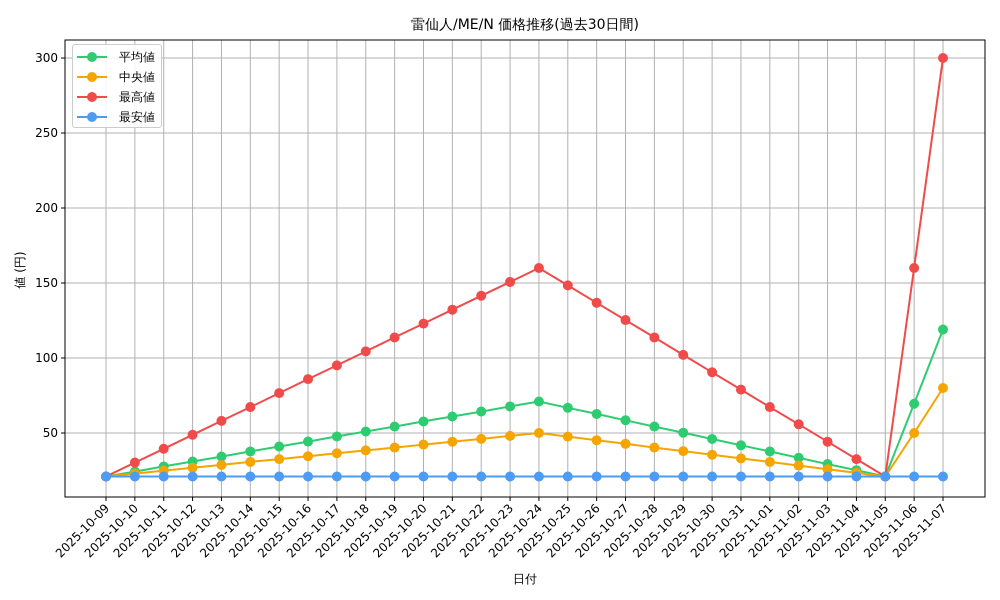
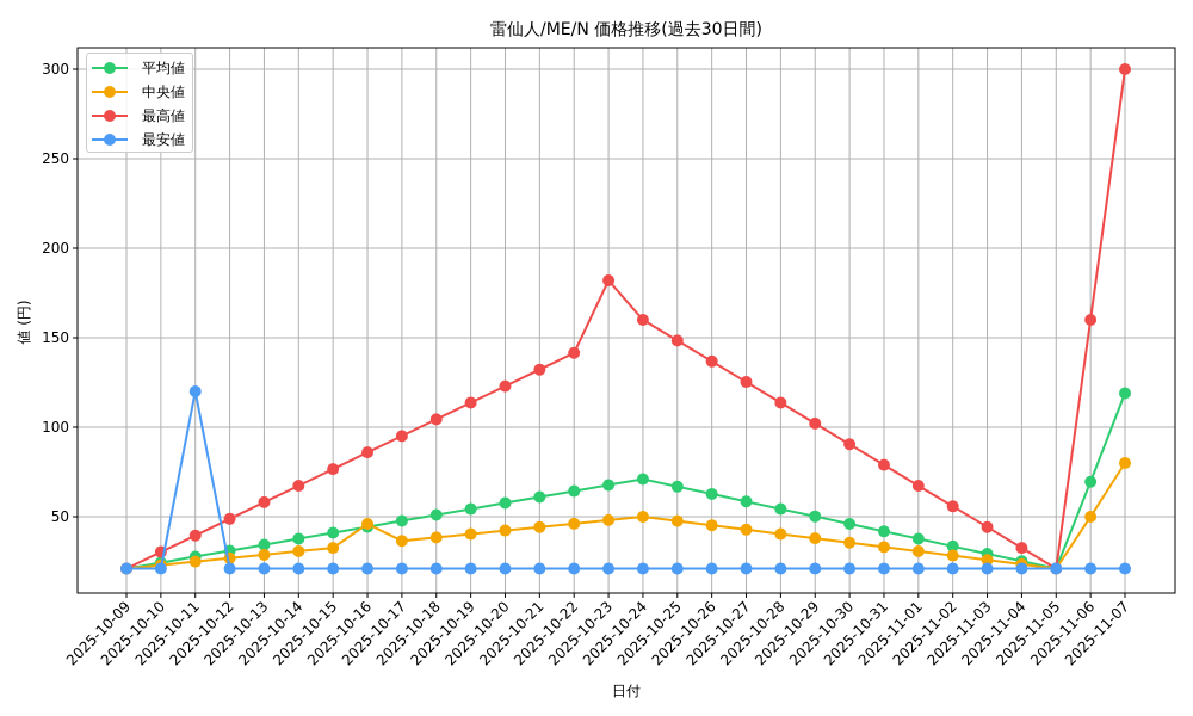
最安値/2025-10-11: 21 -> 120
中央値/2025-10-16: 34 -> 46
最高値/2025-10-23: 151 -> 182
